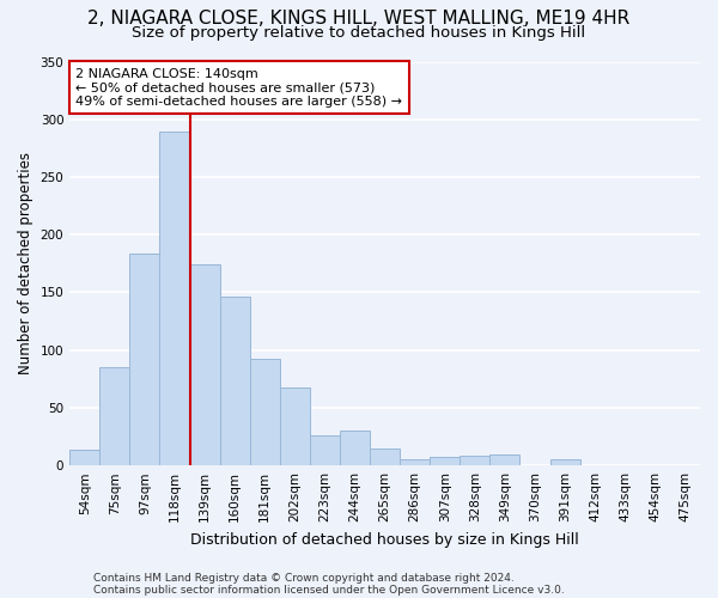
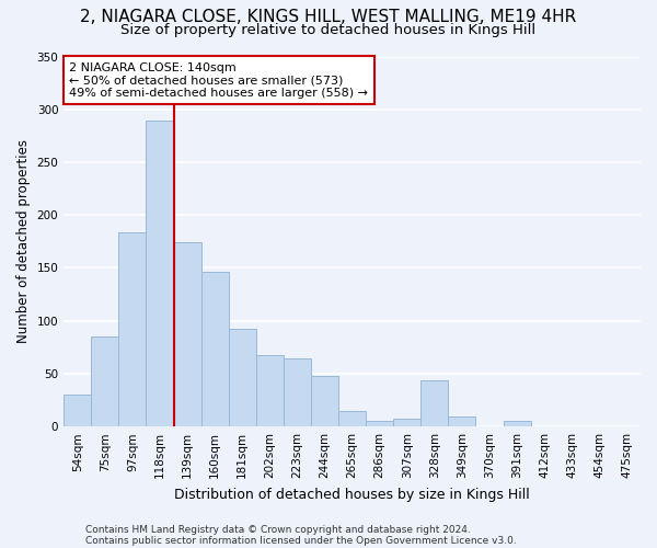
54sqm: 14 -> 30
223sqm: 26 -> 64
244sqm: 30 -> 48
328sqm: 8 -> 44
